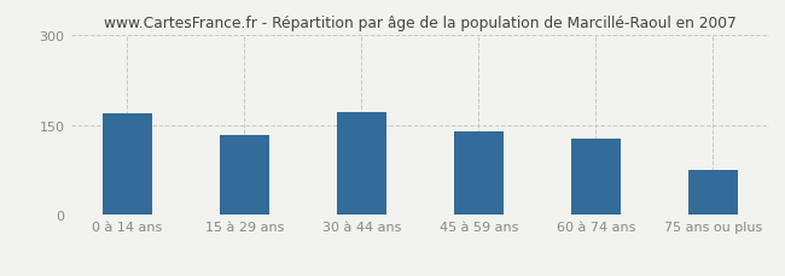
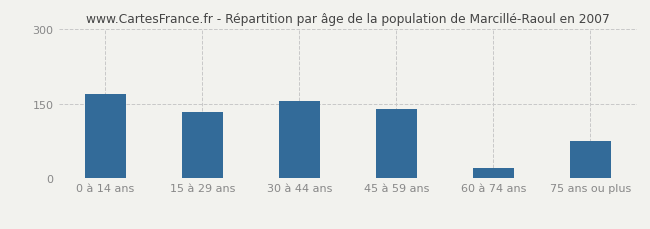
30 à 44 ans: 172 -> 155
60 à 74 ans: 128 -> 20
